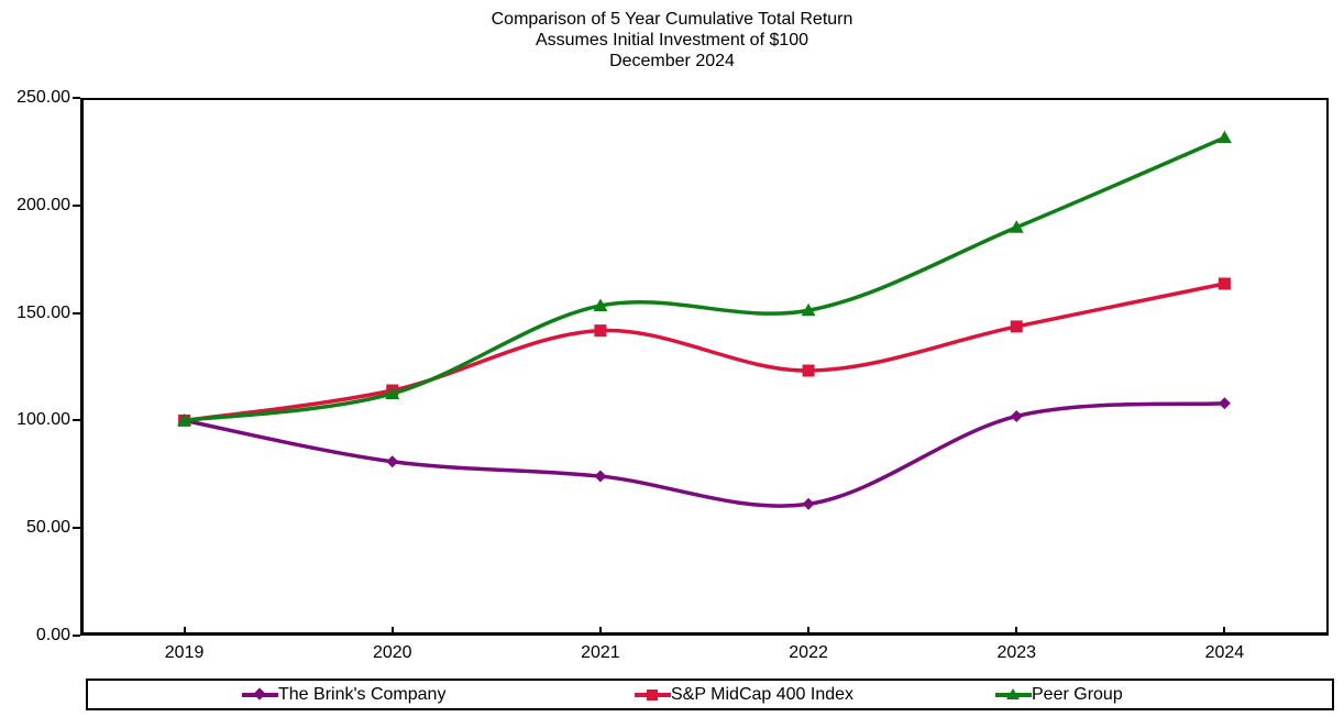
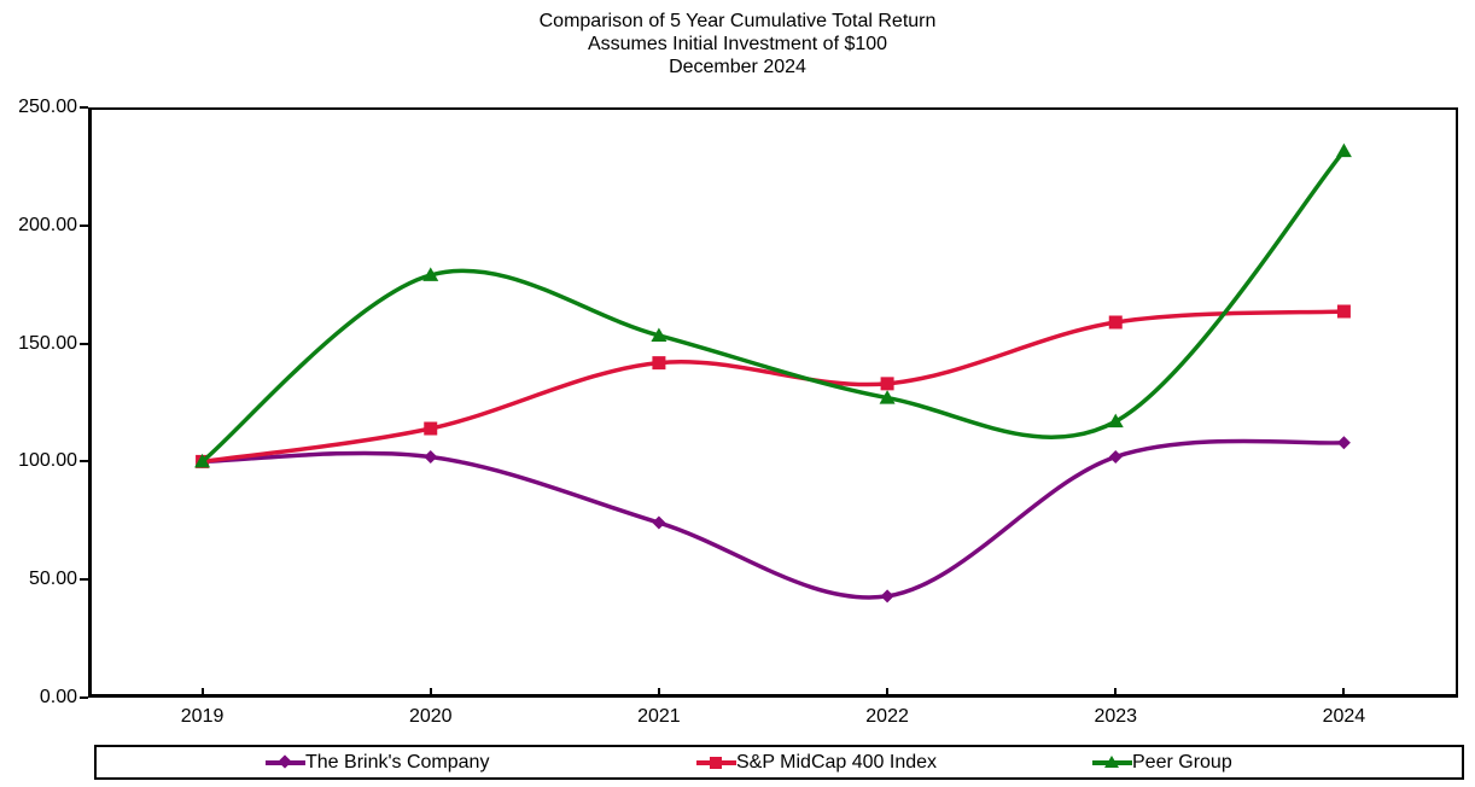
The Brink's Company/2020: 81 -> 102
Peer Group/2020: 112 -> 179
The Brink's Company/2022: 61 -> 43
S&P MidCap 400 Index/2022: 123 -> 133
Peer Group/2022: 151 -> 127
S&P MidCap 400 Index/2023: 144 -> 159
Peer Group/2023: 190 -> 117
